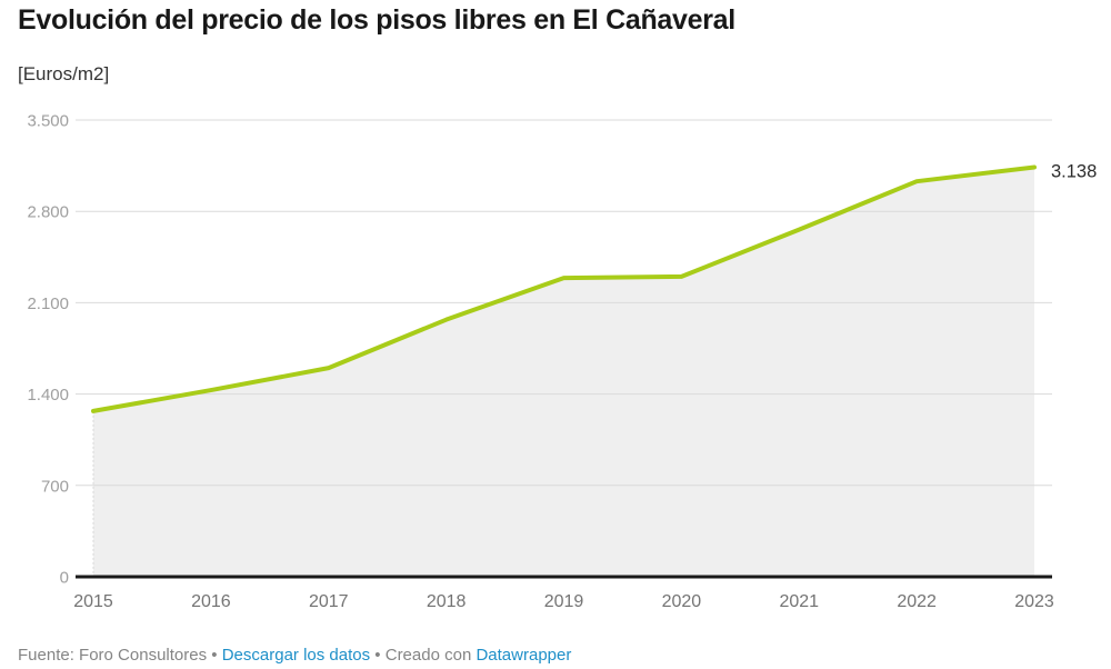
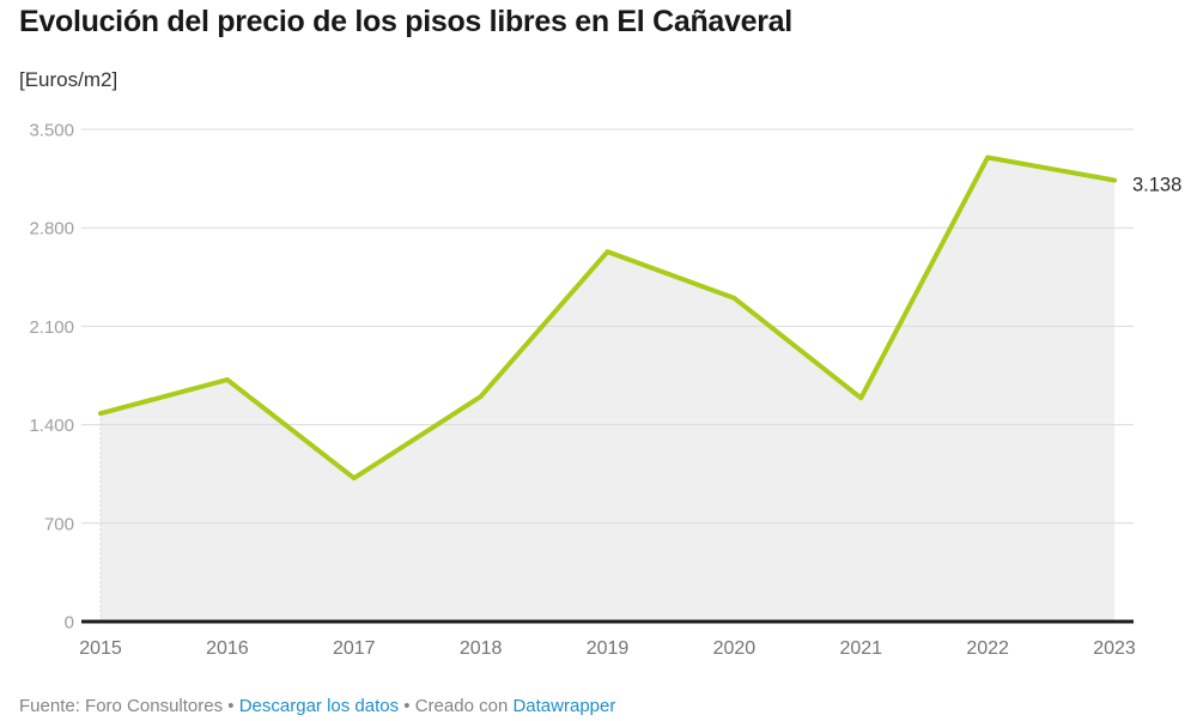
2015: 1270 -> 1480
2016: 1430 -> 1720
2017: 1600 -> 1020
2018: 1970 -> 1600
2019: 2290 -> 2630
2021: 2660 -> 1590
2022: 3030 -> 3300
